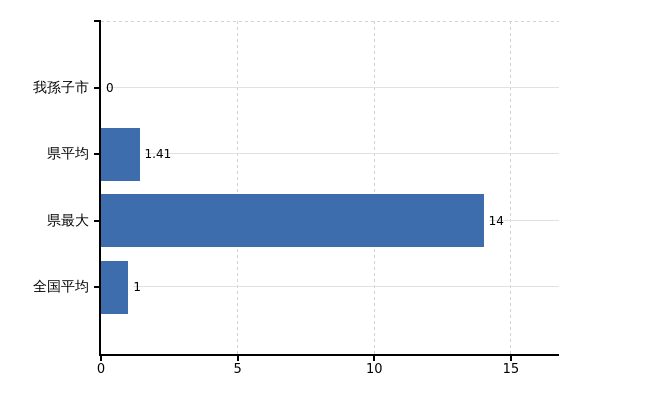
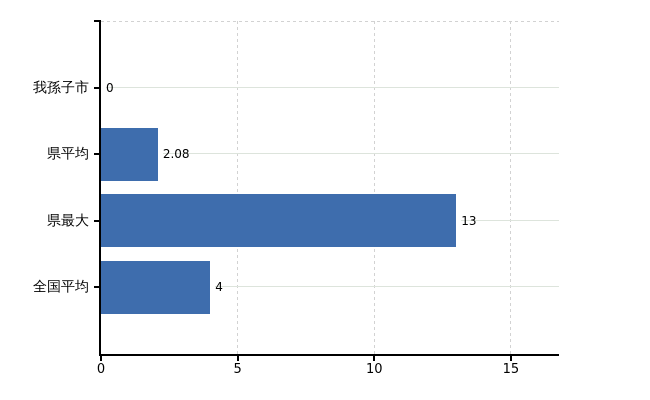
県平均: 1.41 -> 2.08
県最大: 14 -> 13
全国平均: 1 -> 4
